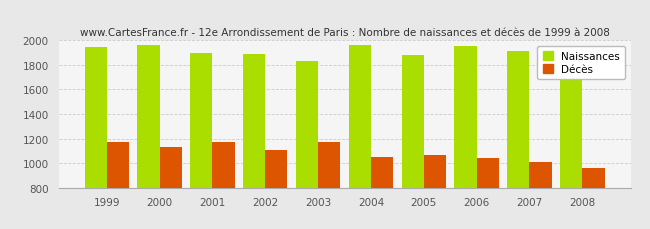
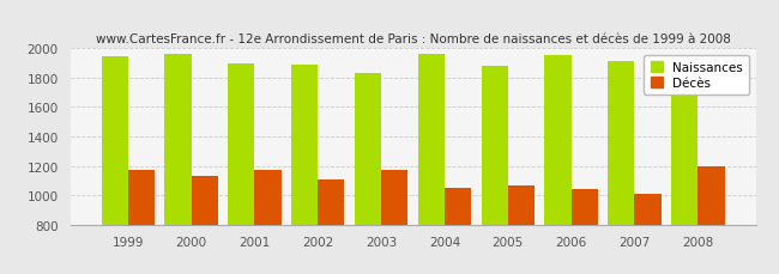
Décès/2008: 960 -> 1200
